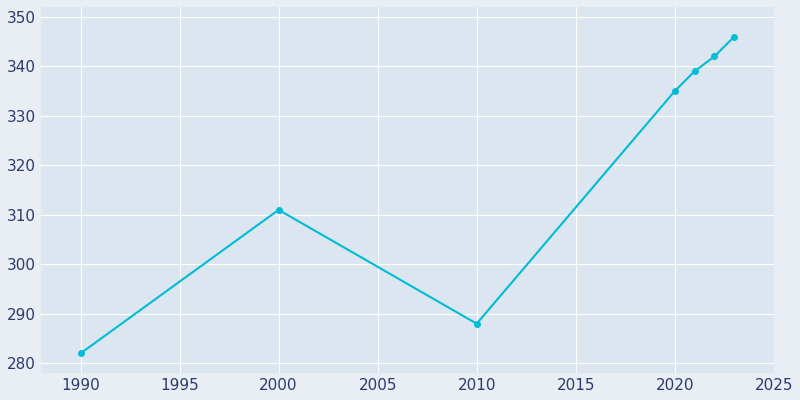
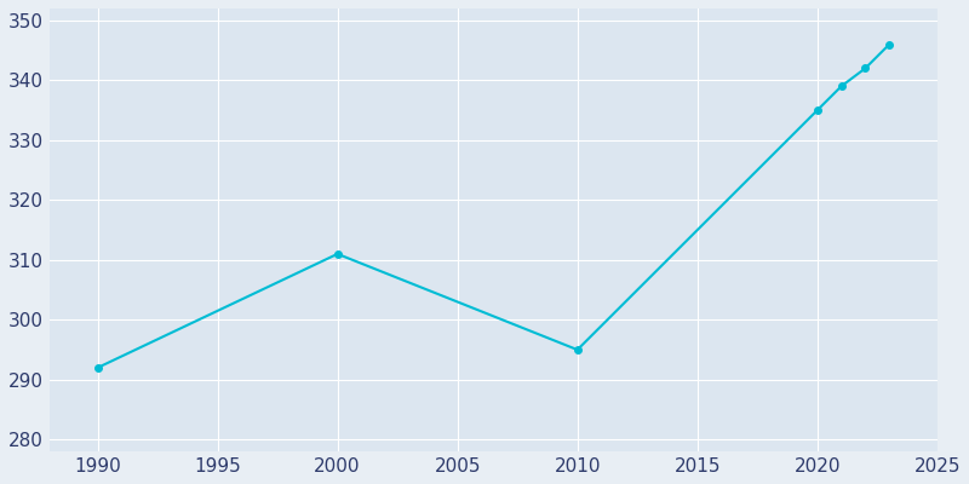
1990: 282 -> 292
2010: 288 -> 295
